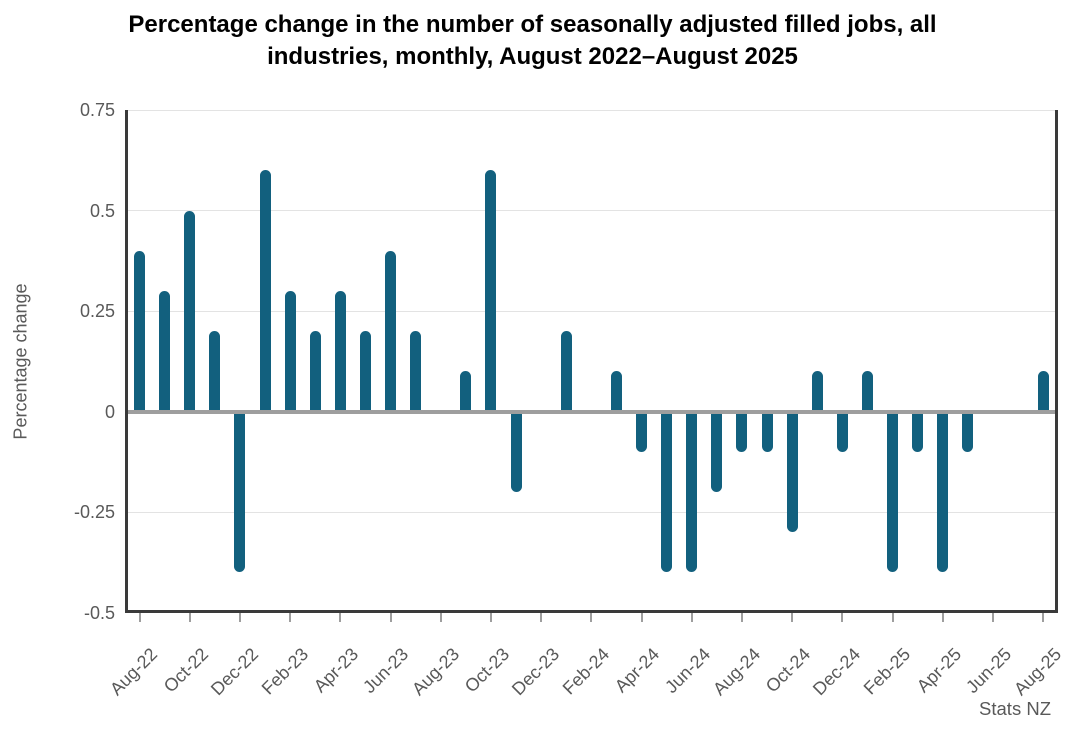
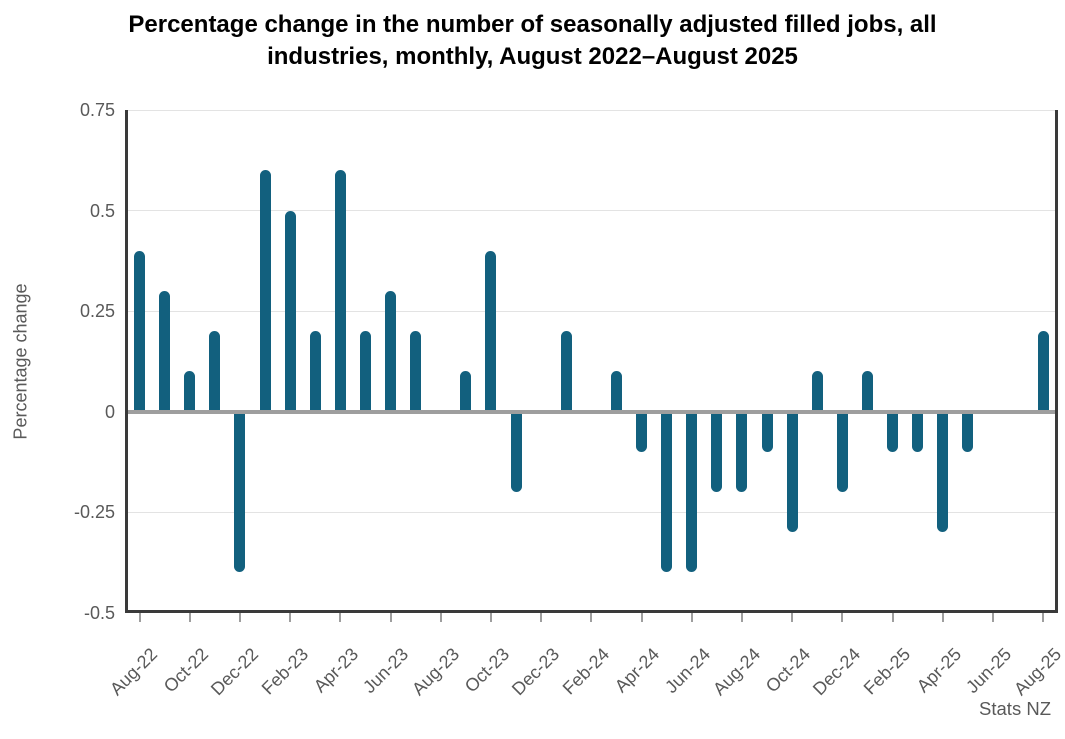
Oct-22: 0.5 -> 0.1
Feb-23: 0.3 -> 0.5
Apr-23: 0.3 -> 0.6
Jun-23: 0.4 -> 0.3
Oct-23: 0.6 -> 0.4
Aug-24: -0.1 -> -0.2
Dec-24: -0.1 -> -0.2
Feb-25: -0.4 -> -0.1
Apr-25: -0.4 -> -0.3
Aug-25: 0.1 -> 0.2
